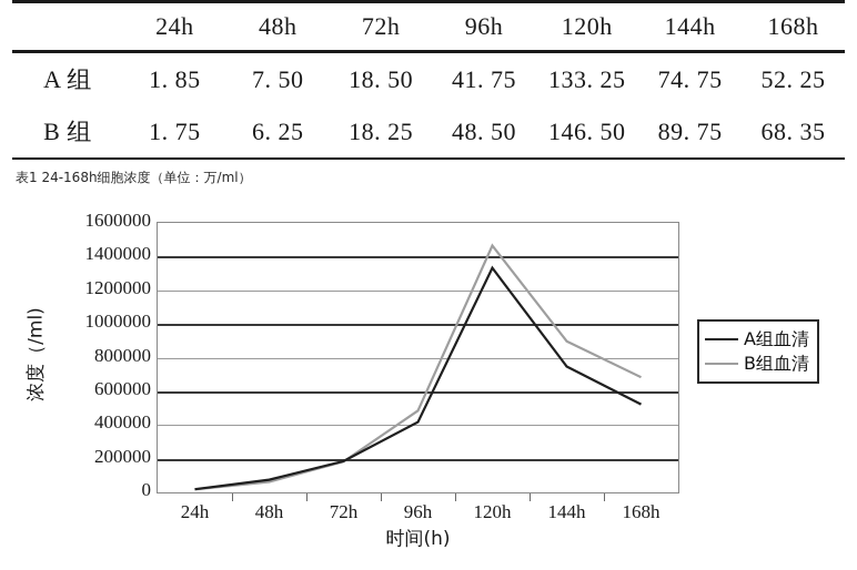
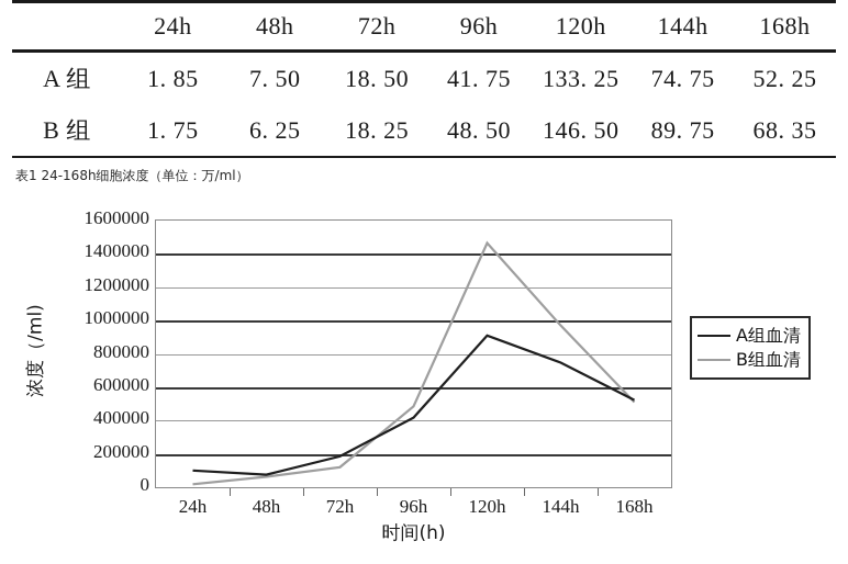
A组血清/24h: 20000 -> 100000
B组血清/72h: 180000 -> 120000
A组血清/120h: 1330000 -> 910000
B组血清/144h: 900000 -> 970000
B组血清/168h: 680000 -> 510000
